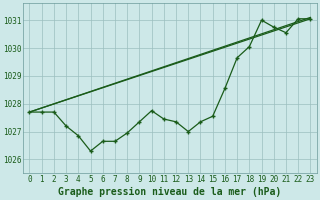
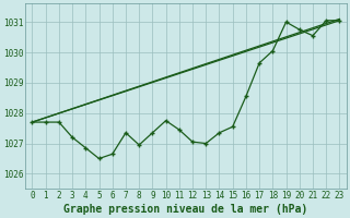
5: 1026.30 -> 1026.50
7: 1026.65 -> 1027.35
12: 1027.35 -> 1027.05
